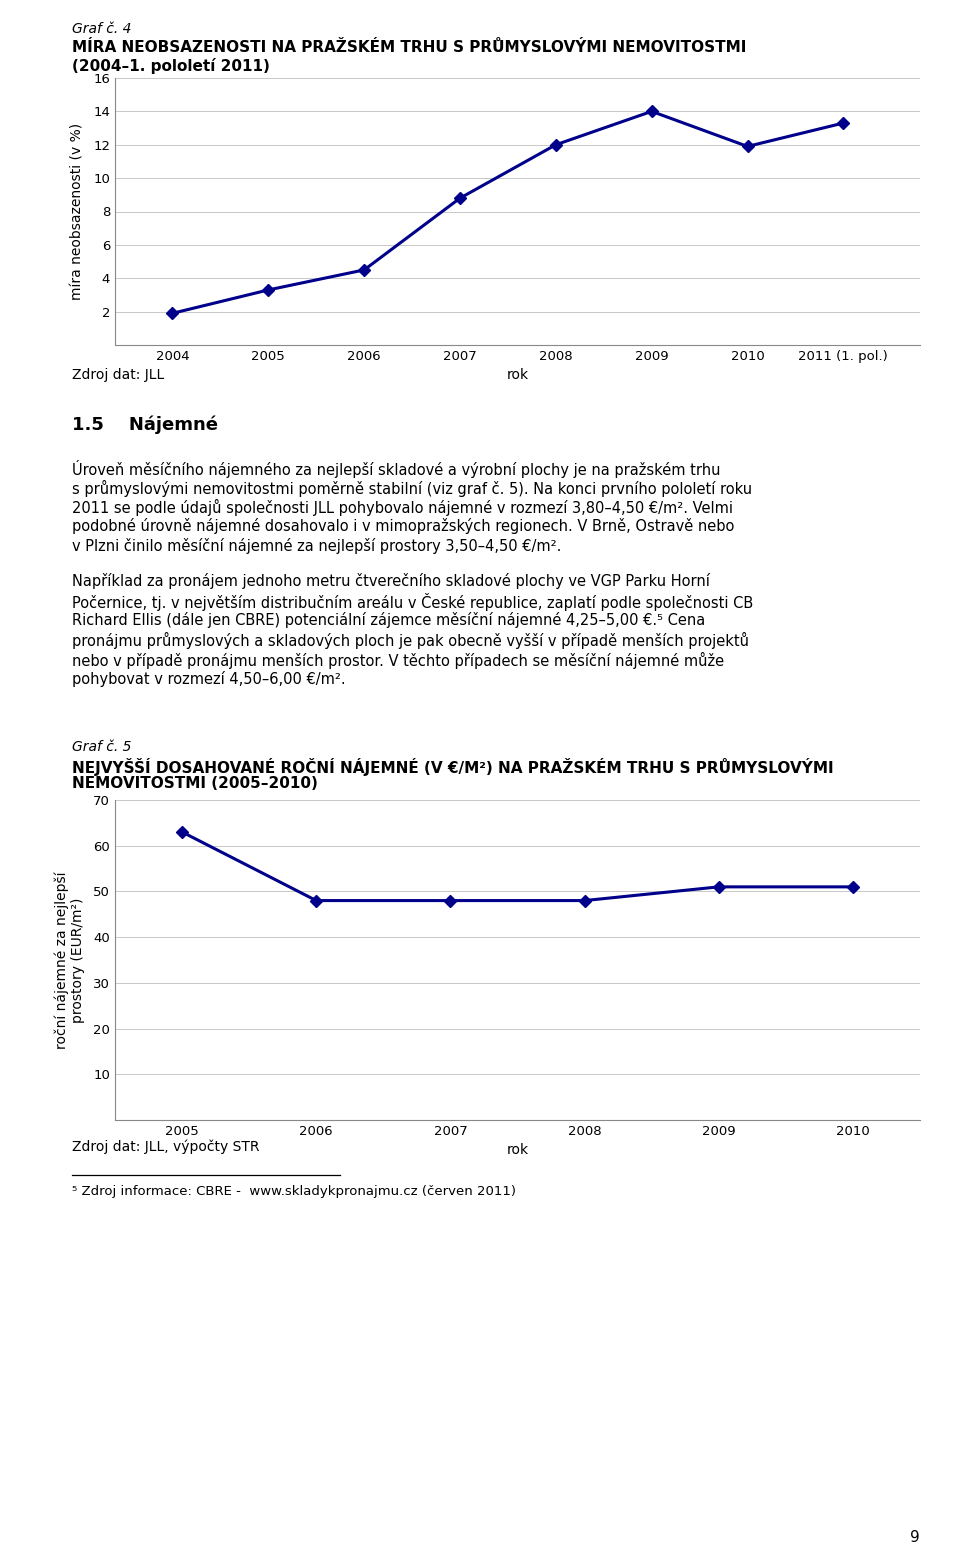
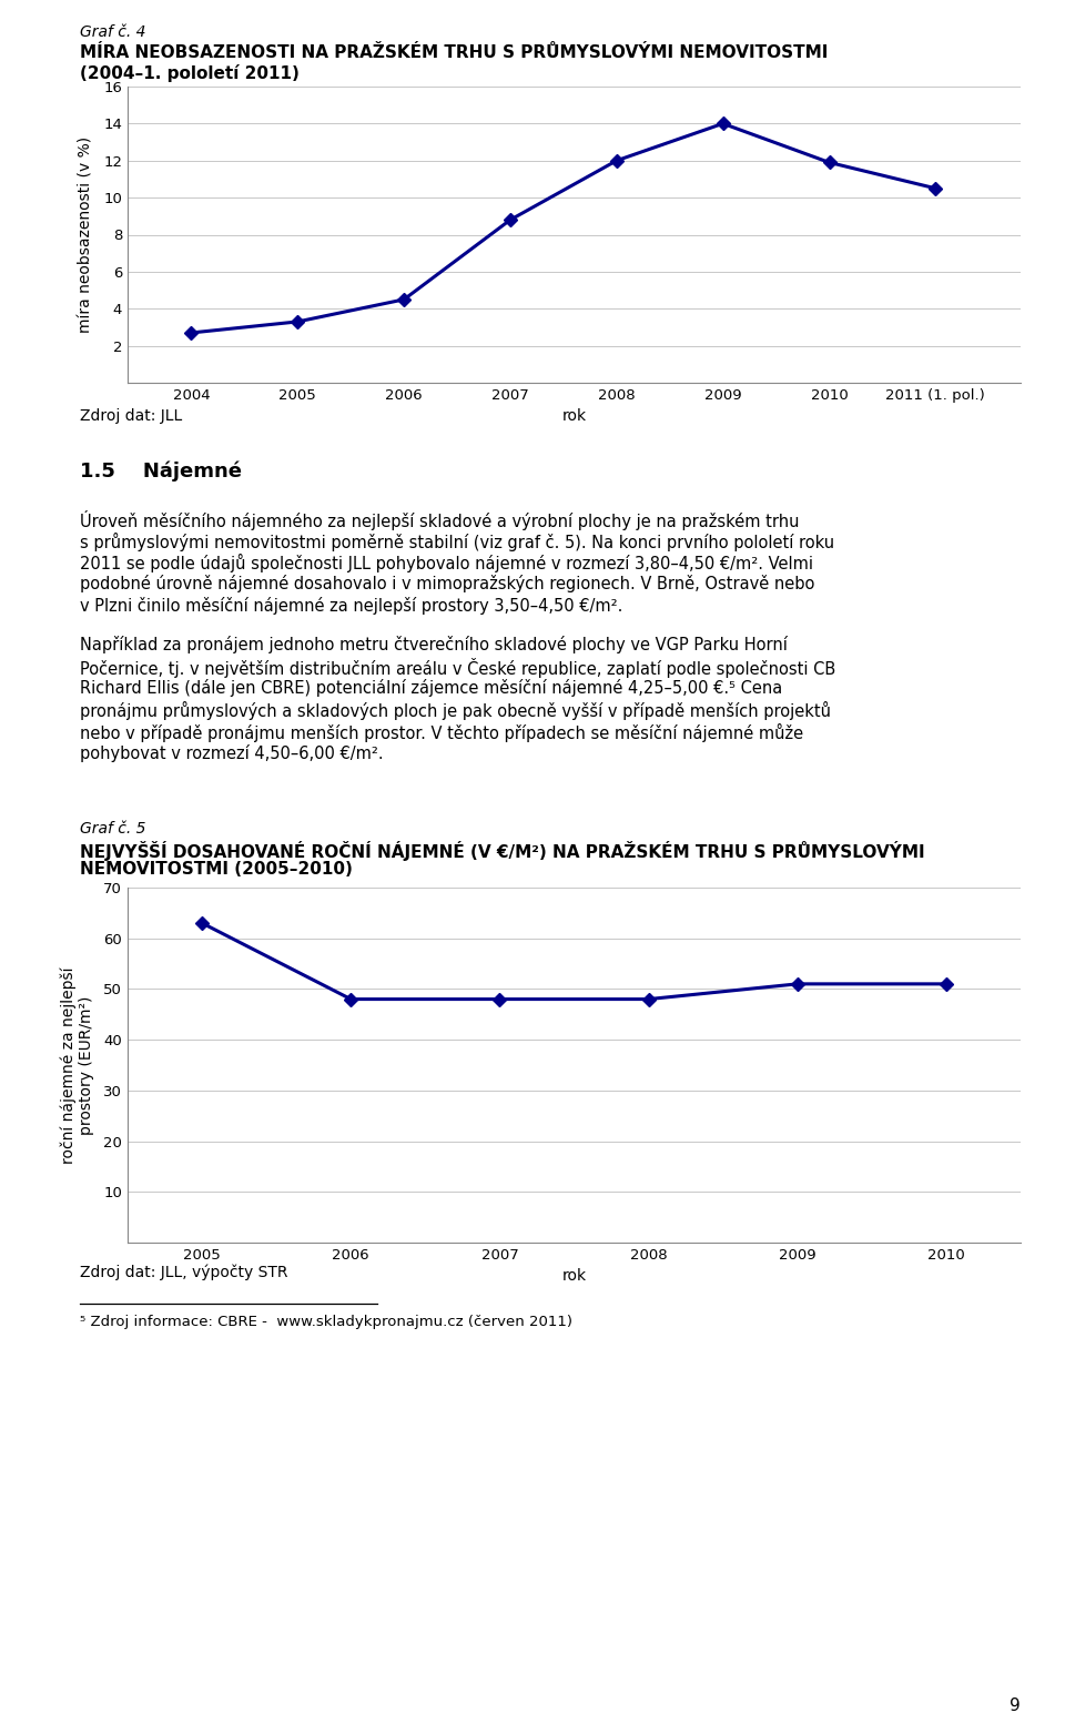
2004: 1.9 -> 2.7
2011 (1. pol.): 13.3 -> 10.5
